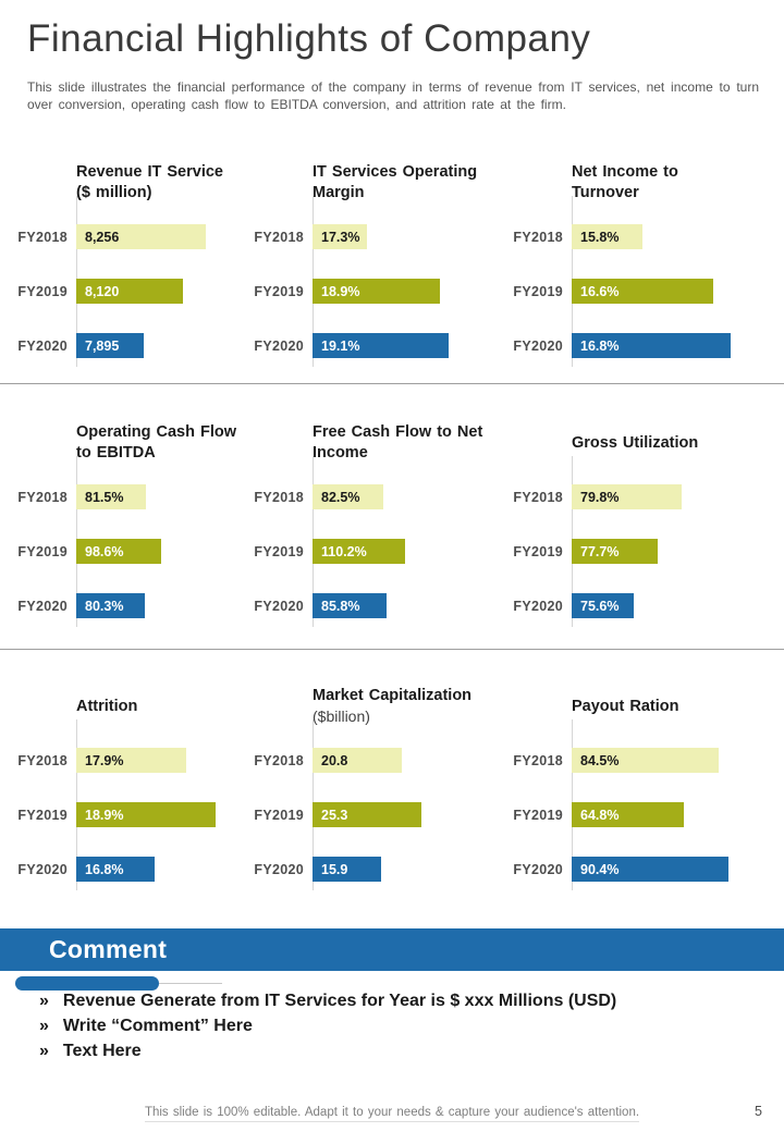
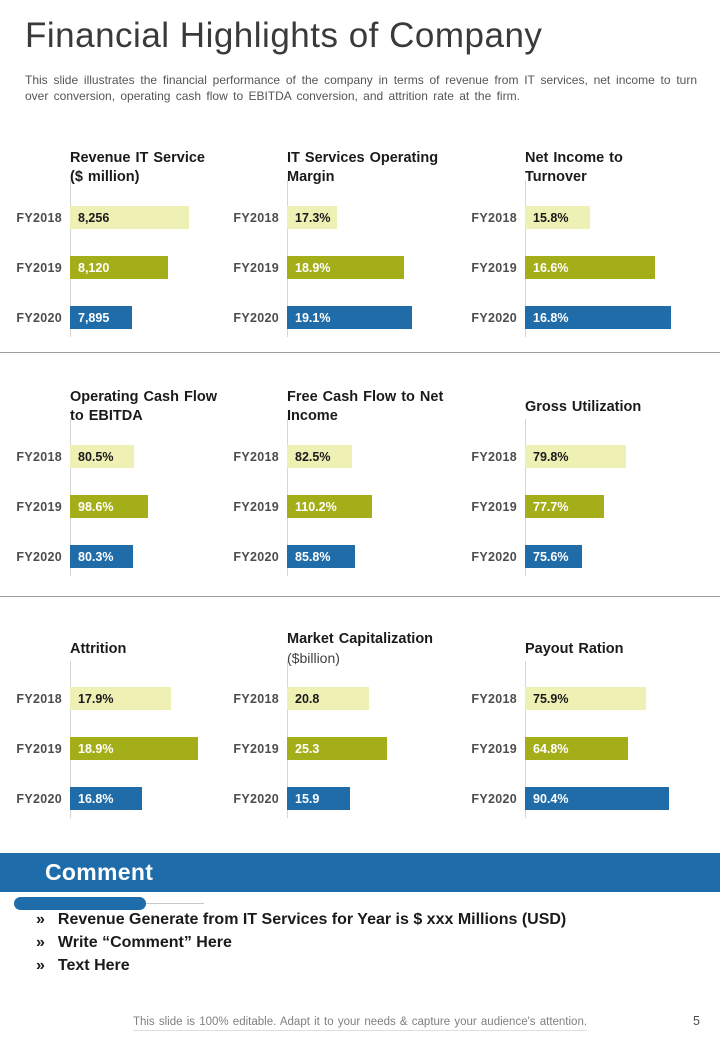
Operating Cash Flow to EBITDA/FY2018: 81.5% -> 80.5%
Payout Ration/FY2018: 84.5% -> 75.9%
